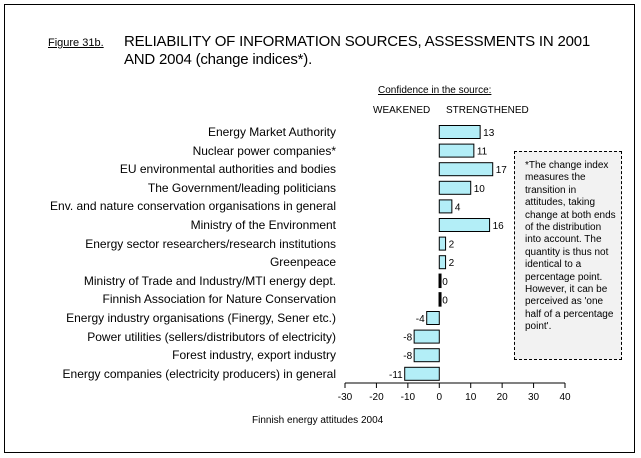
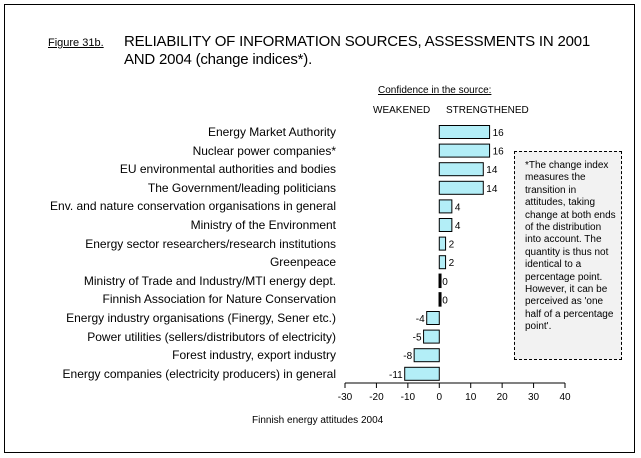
Energy Market Authority: 13 -> 16
Nuclear power companies*: 11 -> 16
EU environmental authorities and bodies: 17 -> 14
The Government/leading politicians: 10 -> 14
Ministry of the Environment: 16 -> 4
Power utilities (sellers/distributors of electricity): -8 -> -5
